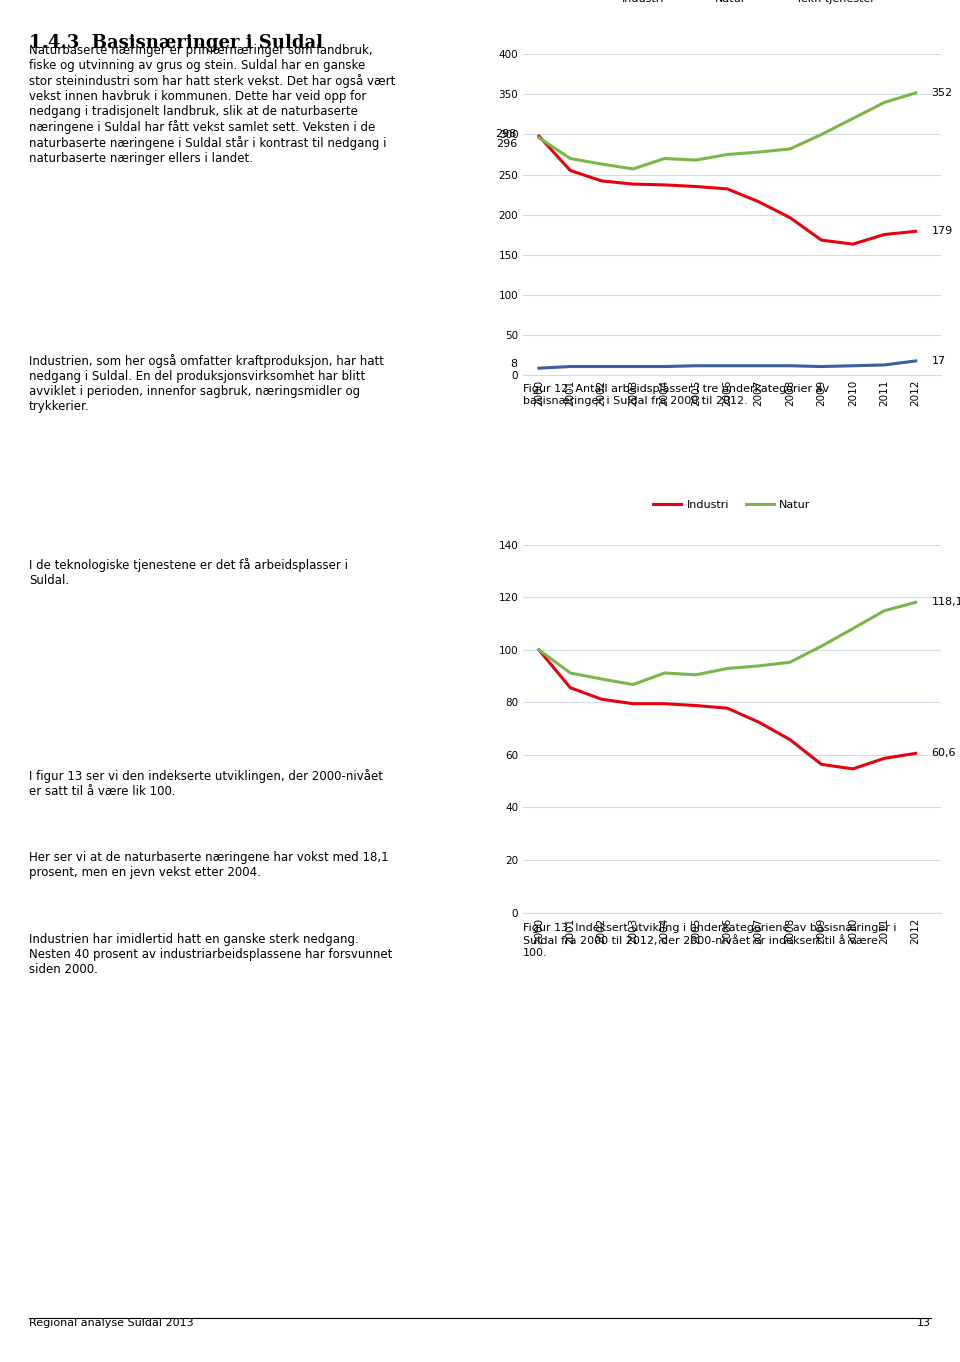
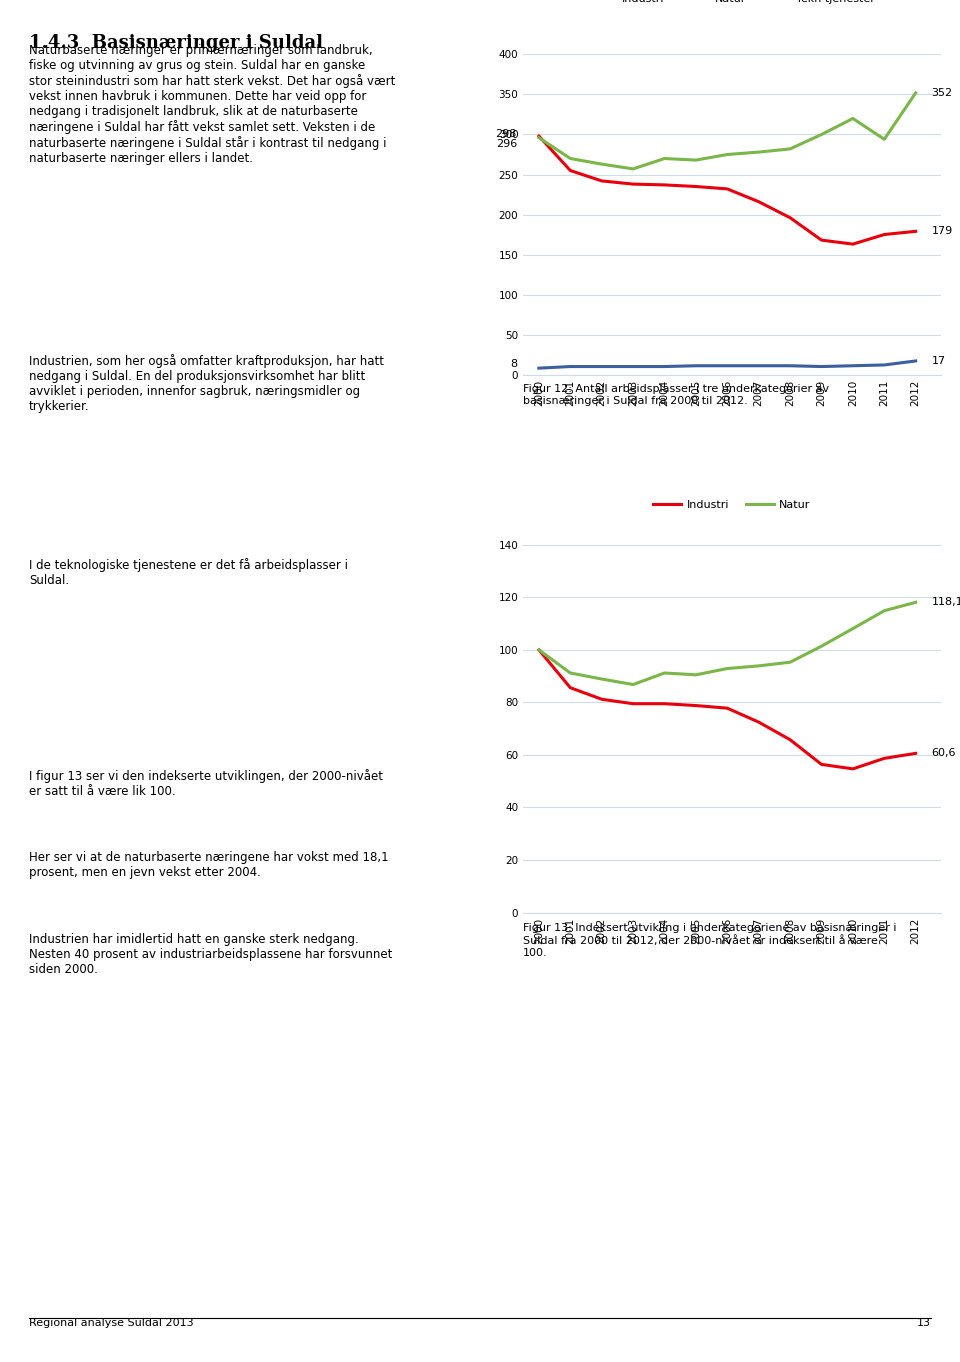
Natur/2011: 340 -> 294
